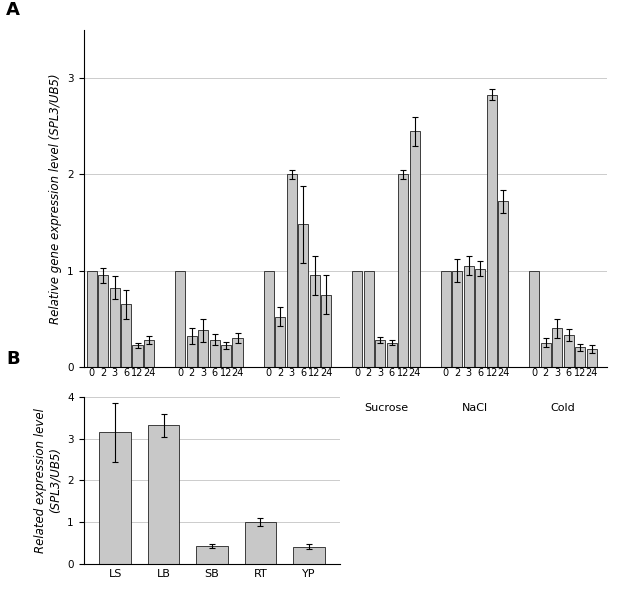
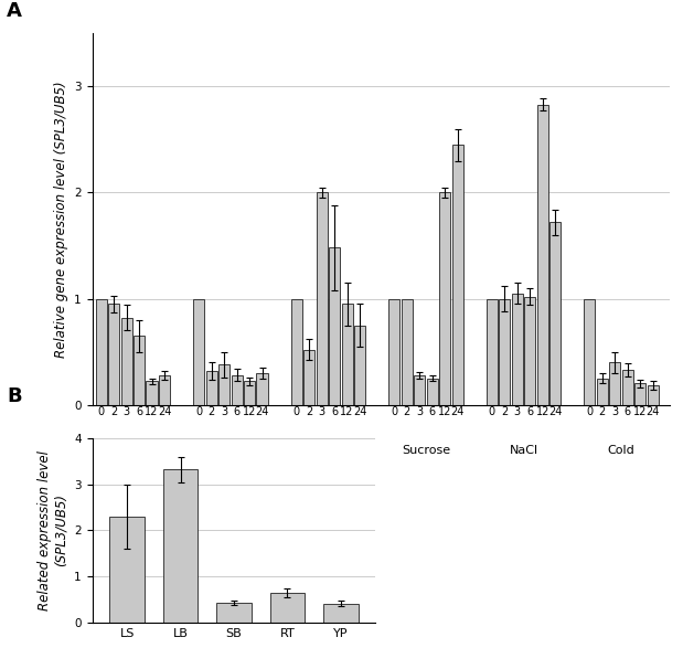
LS: 3.15 -> 2.30
RT: 1.00 -> 0.63
